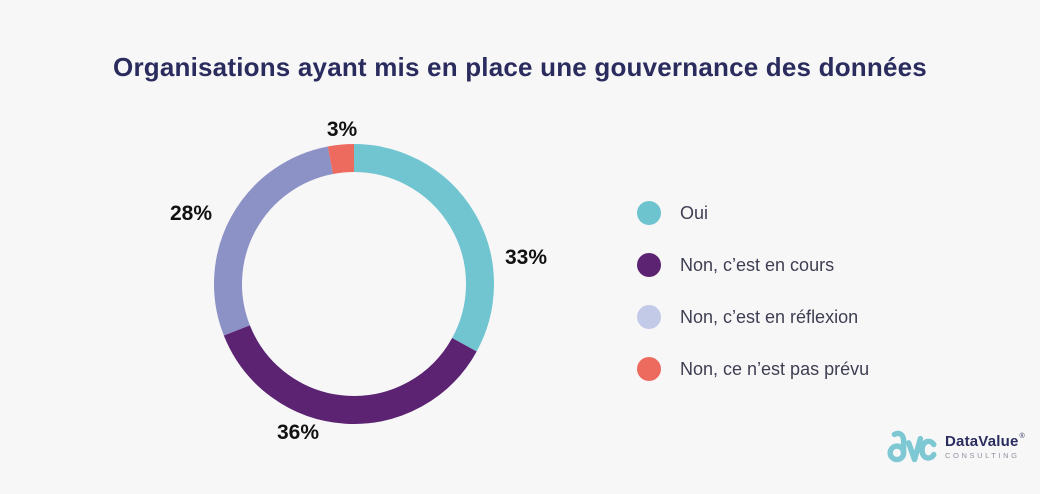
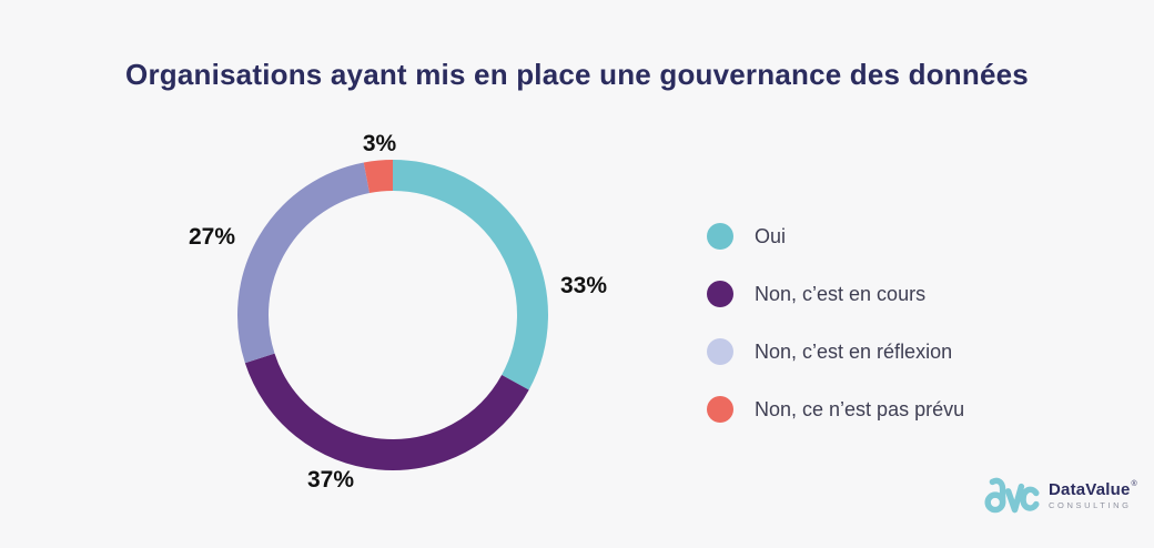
Non, c’est en cours: 36% -> 37%
Non, c’est en réflexion: 28% -> 27%
